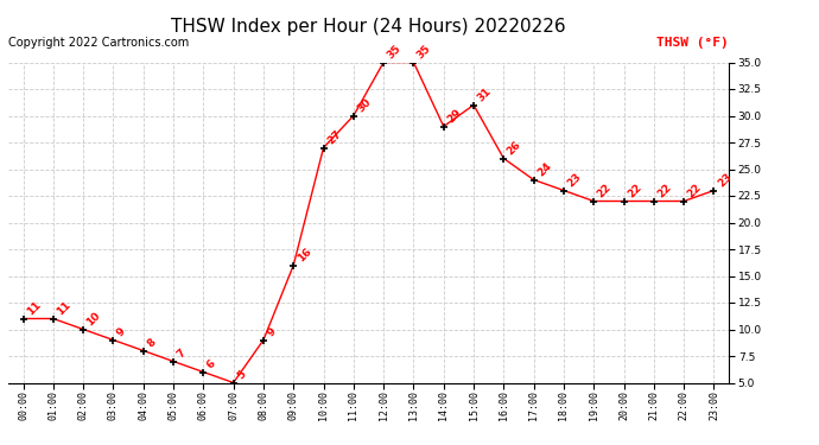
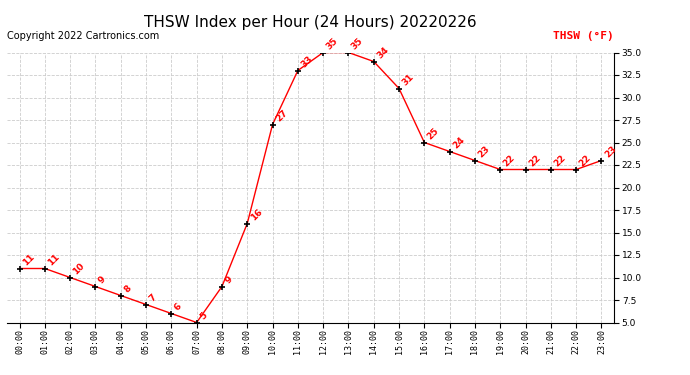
11:00: 30 -> 33
14:00: 29 -> 34
16:00: 26 -> 25
